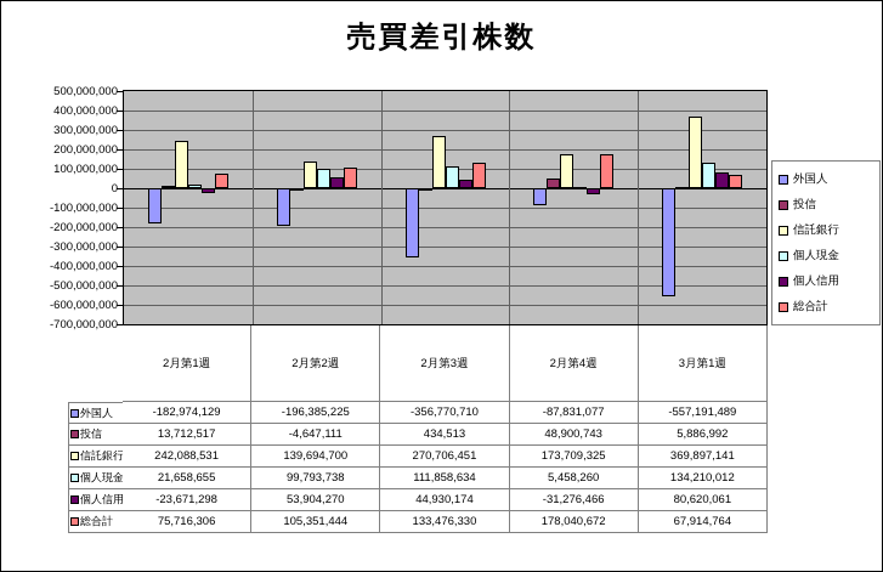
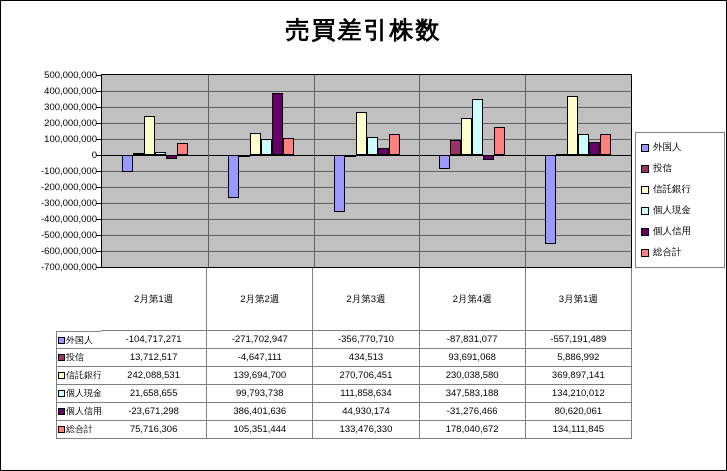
外国人/2月第1週: -182,974,129 -> -104,717,271
外国人/2月第2週: -196,385,225 -> -271,702,947
個人信用/2月第2週: 53,904,270 -> 386,401,636
投信/2月第4週: 48,900,743 -> 93,691,068
信託銀行/2月第4週: 173,709,325 -> 230,038,580
個人現金/2月第4週: 5,458,260 -> 347,583,188
総合計/3月第1週: 67,914,764 -> 134,111,845
